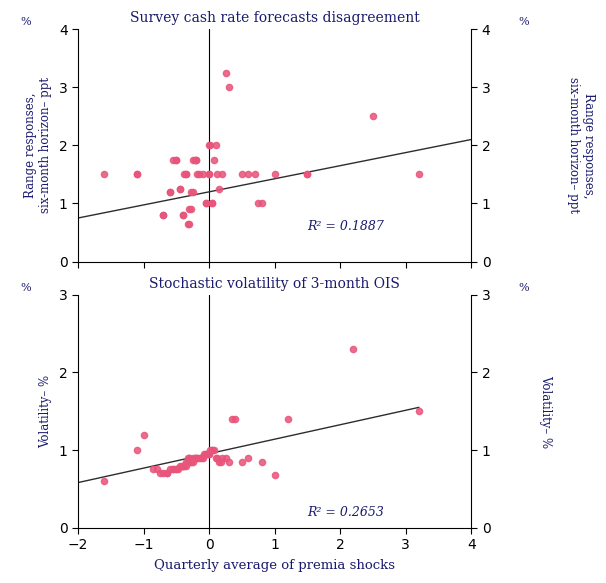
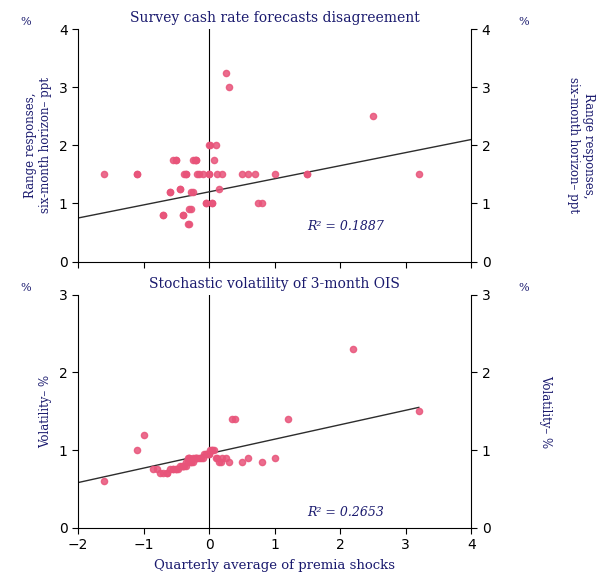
Stochastic volatility of 3-month OIS/1: 0.68 -> 0.90
